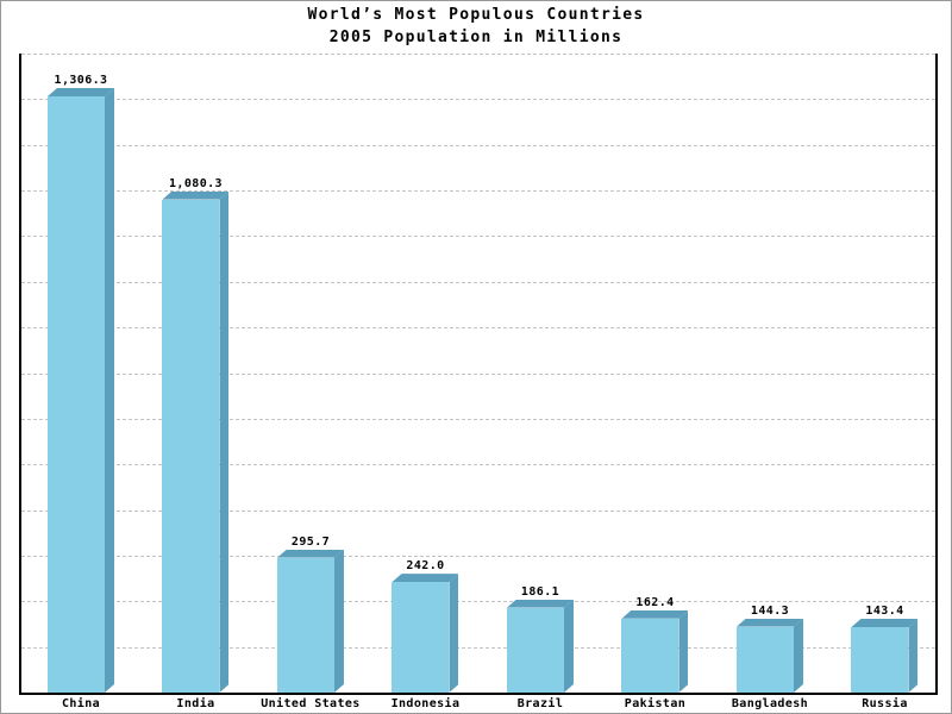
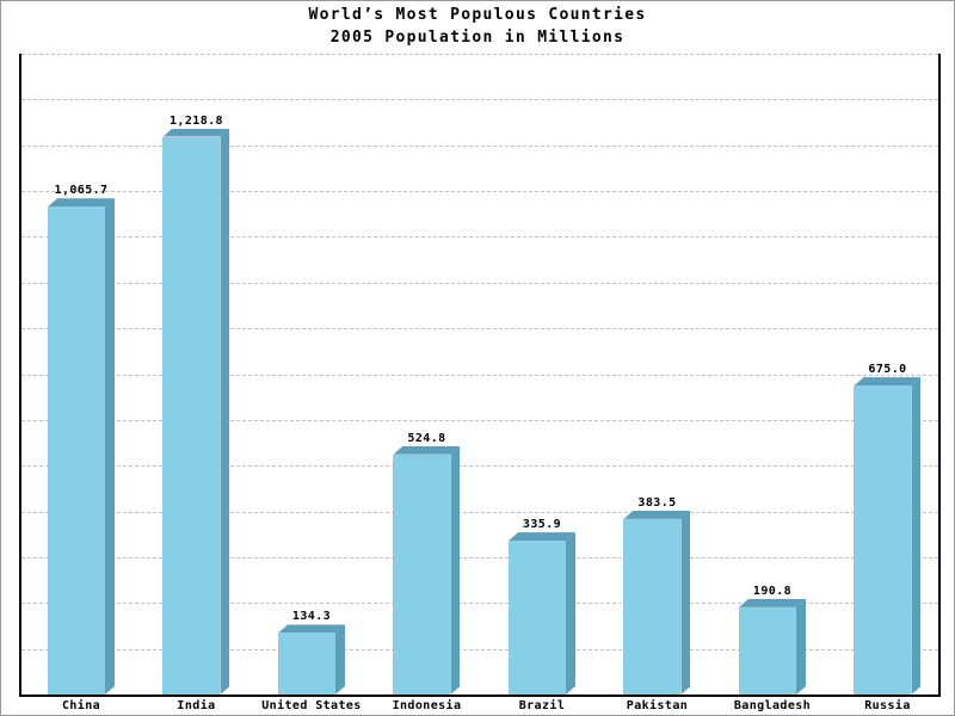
China: 1,306.3 -> 1,065.7
India: 1,080.3 -> 1,218.8
United States: 295.7 -> 134.3
Indonesia: 242.0 -> 524.8
Brazil: 186.1 -> 335.9
Pakistan: 162.4 -> 383.5
Bangladesh: 144.3 -> 190.8
Russia: 143.4 -> 675.0
